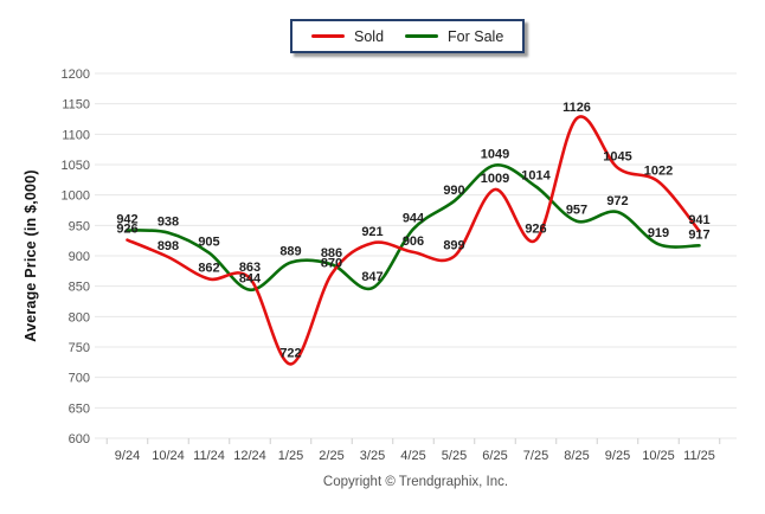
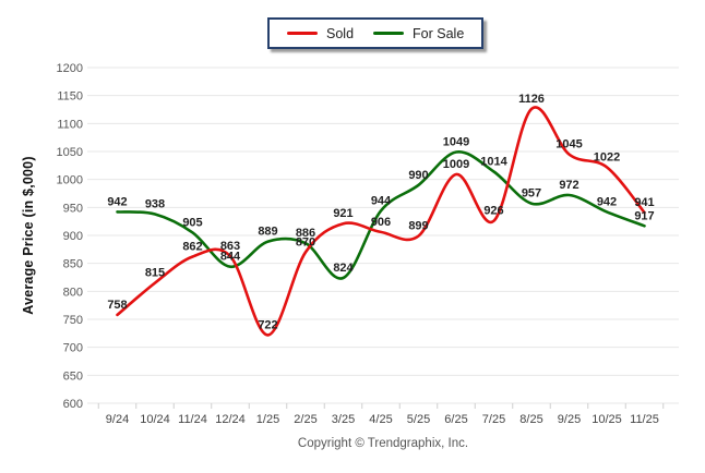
Sold/9/24: 926 -> 758
Sold/10/24: 898 -> 815
For Sale/3/25: 847 -> 824
For Sale/10/25: 919 -> 942
